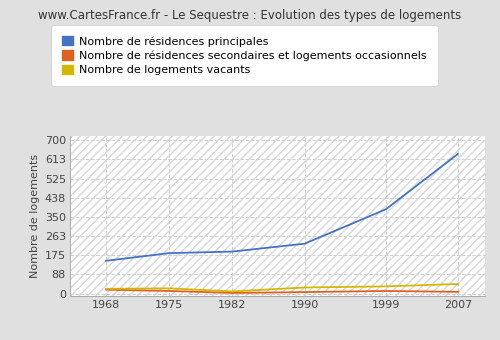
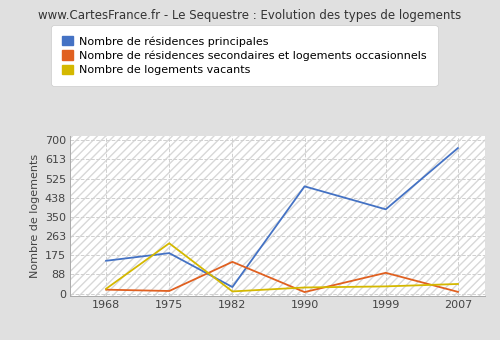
Nombre de logements vacants/1975: 24 -> 230
Nombre de résidences principales/1982: 192 -> 30
Nombre de résidences secondaires et logements occasionnels/1982: 3 -> 145
Nombre de résidences principales/1990: 228 -> 490
Nombre de résidences secondaires et logements occasionnels/1999: 12 -> 95
Nombre de résidences principales/2007: 638 -> 665
